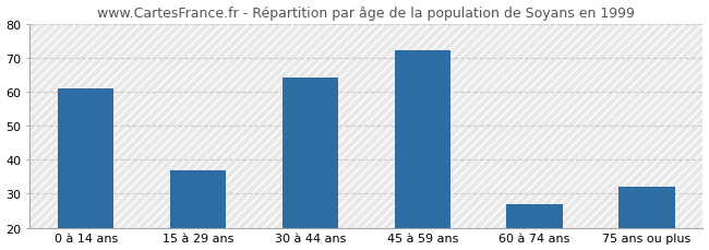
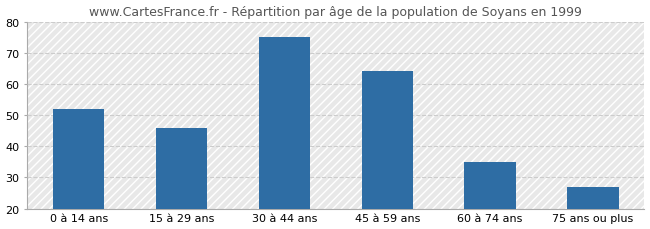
0 à 14 ans: 61 -> 52
15 à 29 ans: 37 -> 46
30 à 44 ans: 64 -> 75
45 à 59 ans: 72 -> 64
60 à 74 ans: 27 -> 35
75 ans ou plus: 32 -> 27
